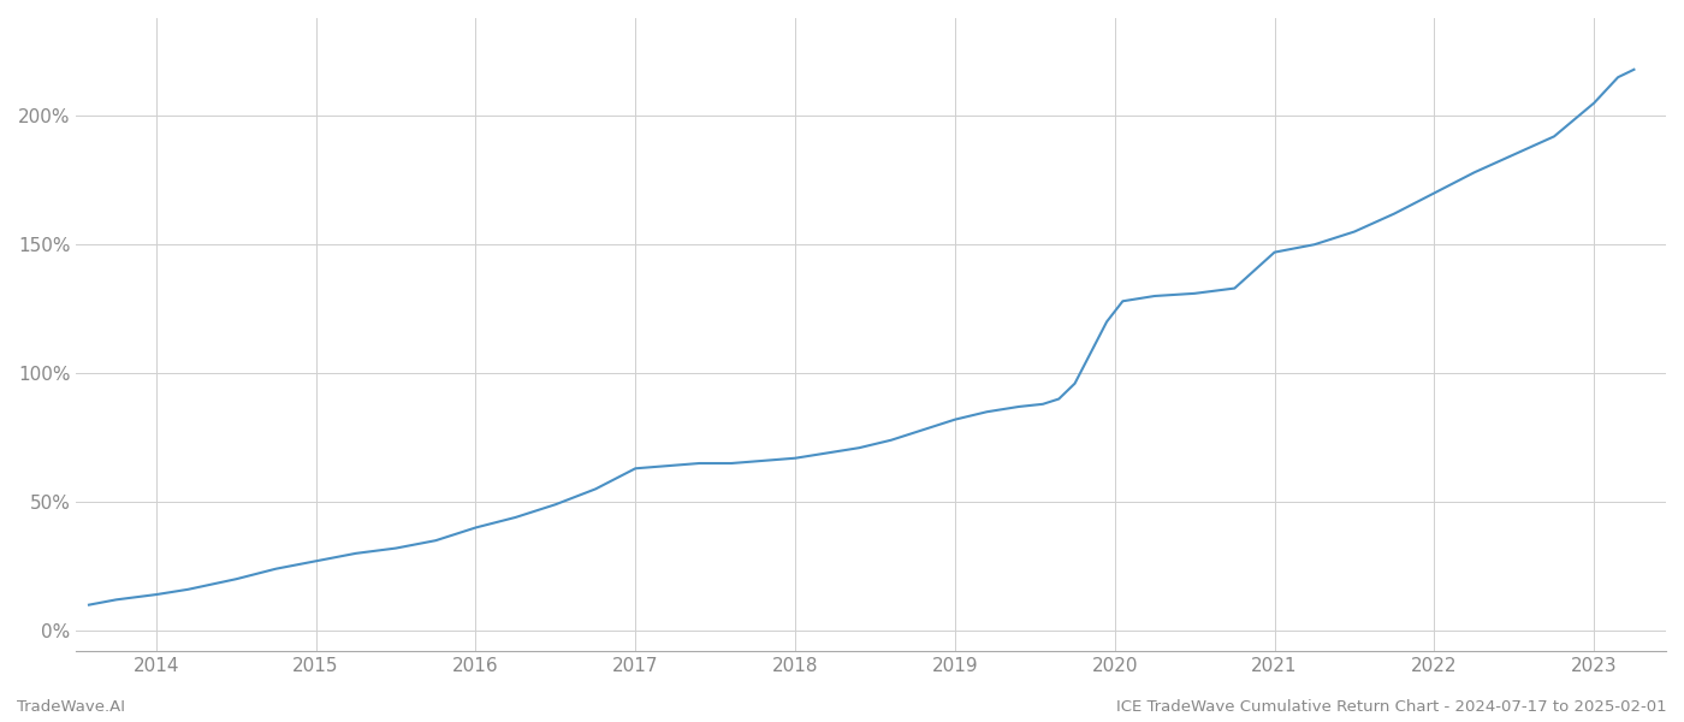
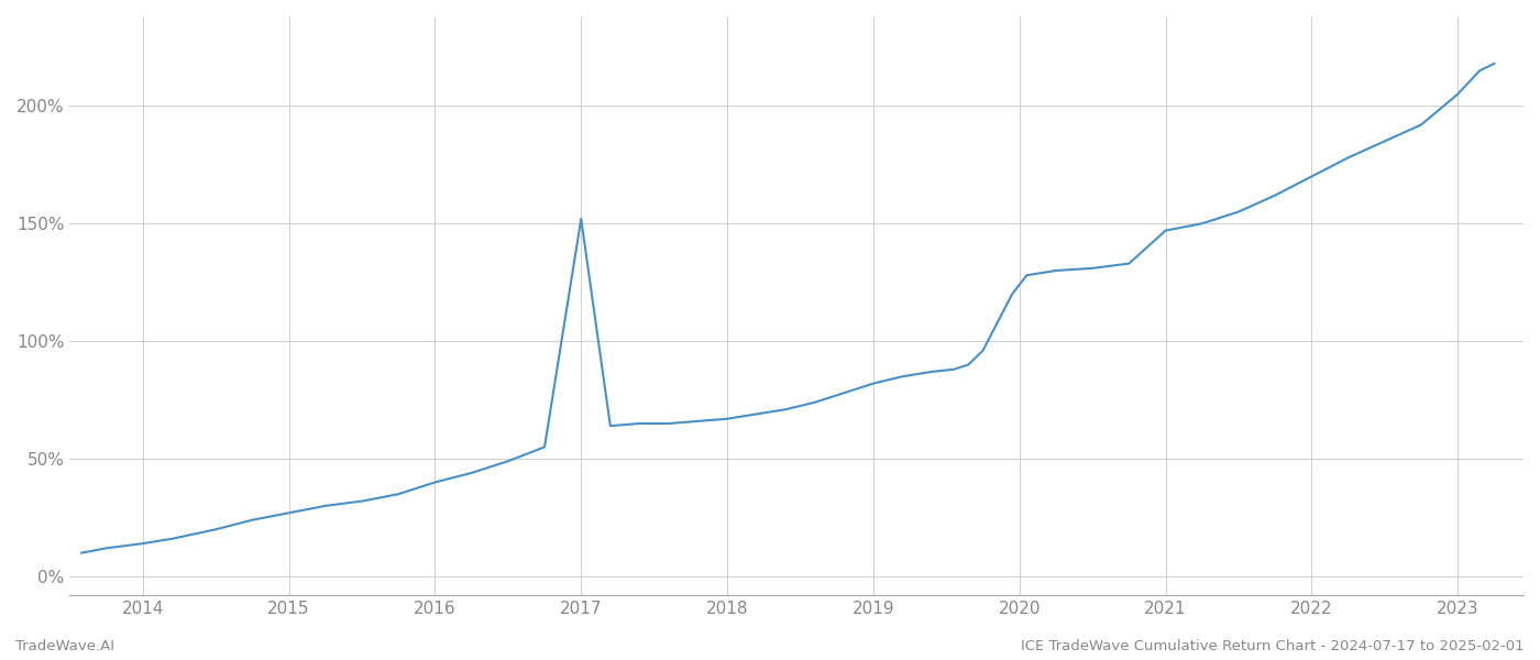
2017: 63% -> 152%
